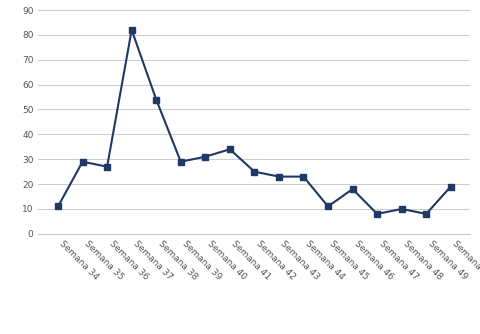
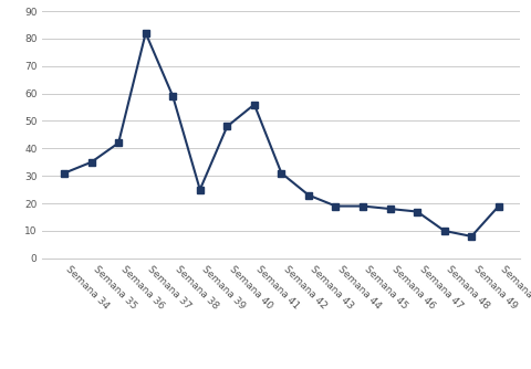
Semana 34: 11 -> 31
Semana 35: 29 -> 35
Semana 36: 27 -> 42
Semana 38: 54 -> 59
Semana 39: 29 -> 25
Semana 40: 31 -> 48
Semana 41: 34 -> 56
Semana 42: 25 -> 31
Semana 44: 23 -> 19
Semana 45: 11 -> 19
Semana 47: 8 -> 17
